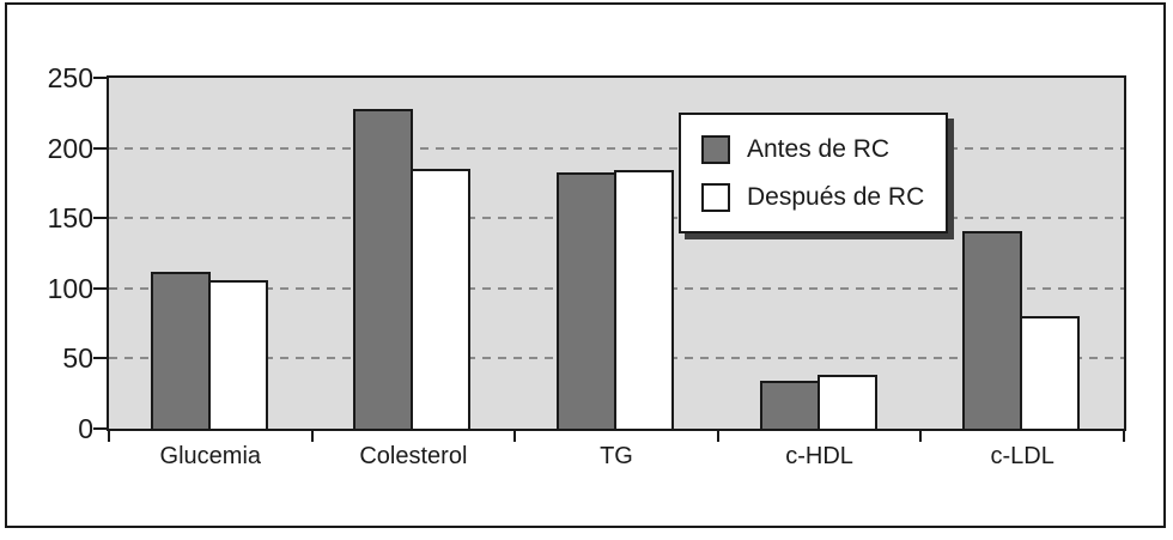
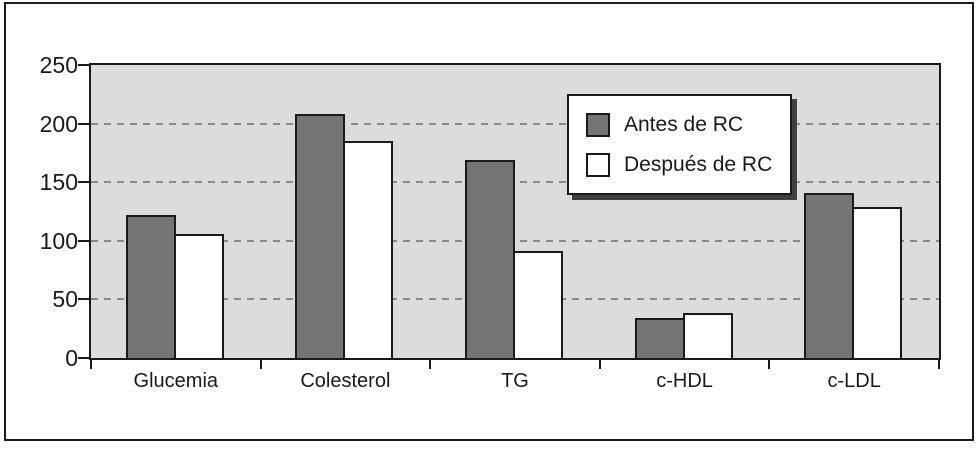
Antes de RC/Glucemia: 112 -> 122
Antes de RC/Colesterol: 228 -> 208
Antes de RC/TG: 183 -> 169
Después de RC/TG: 184 -> 91
Después de RC/c-LDL: 80 -> 129
